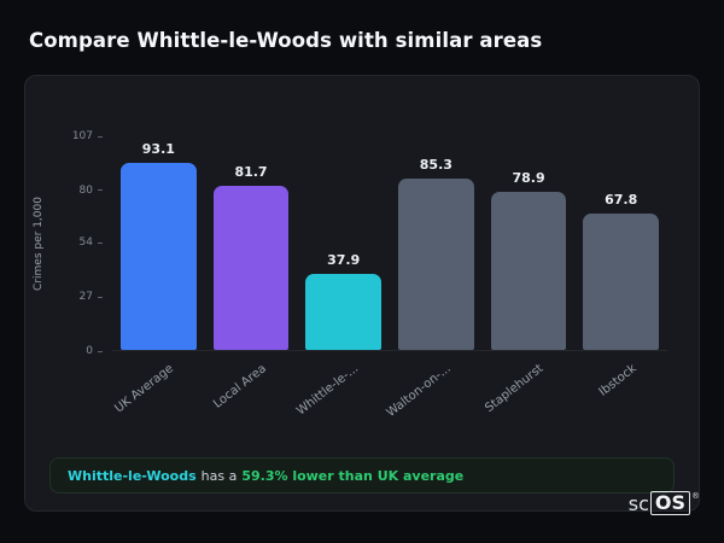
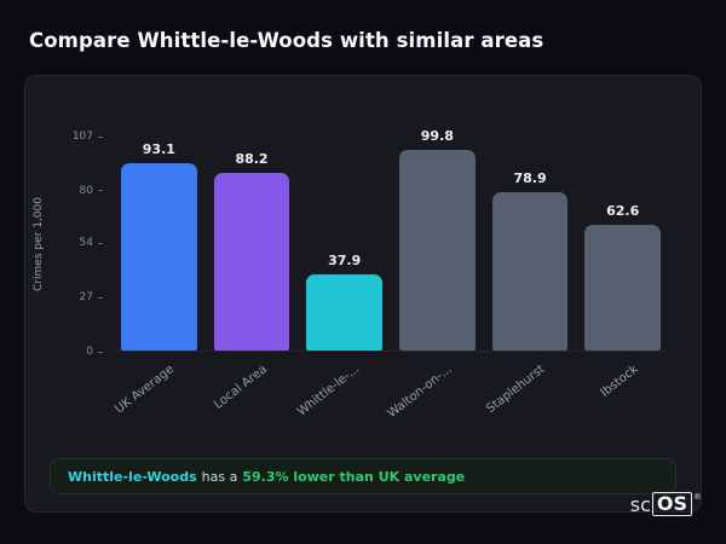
Local Area: 81.7 -> 88.2
Walton-on-...: 85.3 -> 99.8
Ibstock: 67.8 -> 62.6
